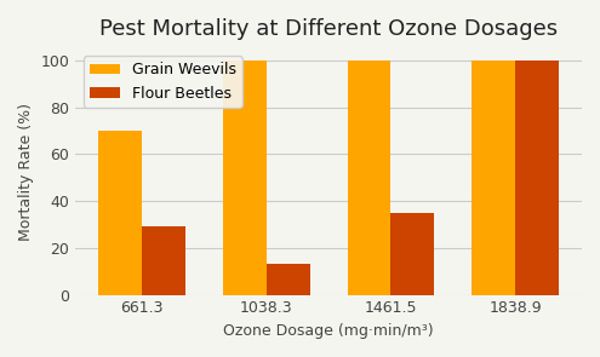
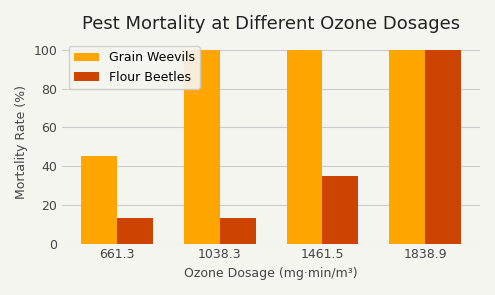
Grain Weevils/661.3: 70 -> 45
Flour Beetles/661.3: 29 -> 13
